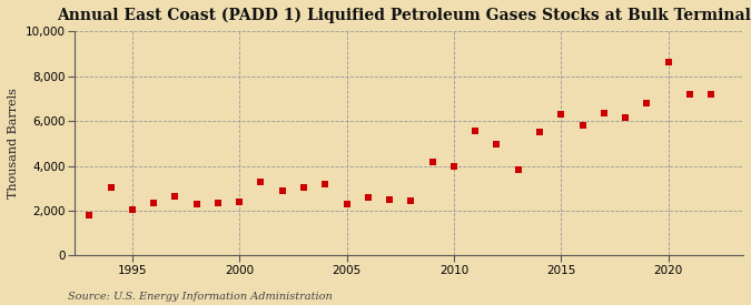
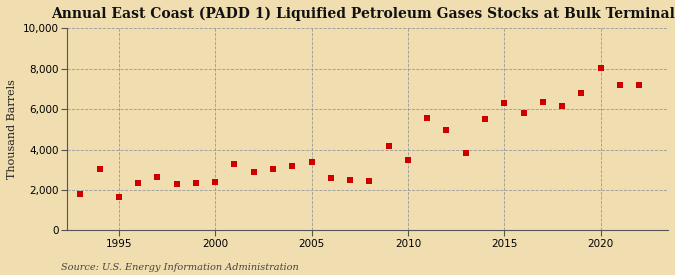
1995: 2,050 -> 1,650
2005: 2,300 -> 3,400
2010: 4,000 -> 3,500
2020: 8,600 -> 8,050
